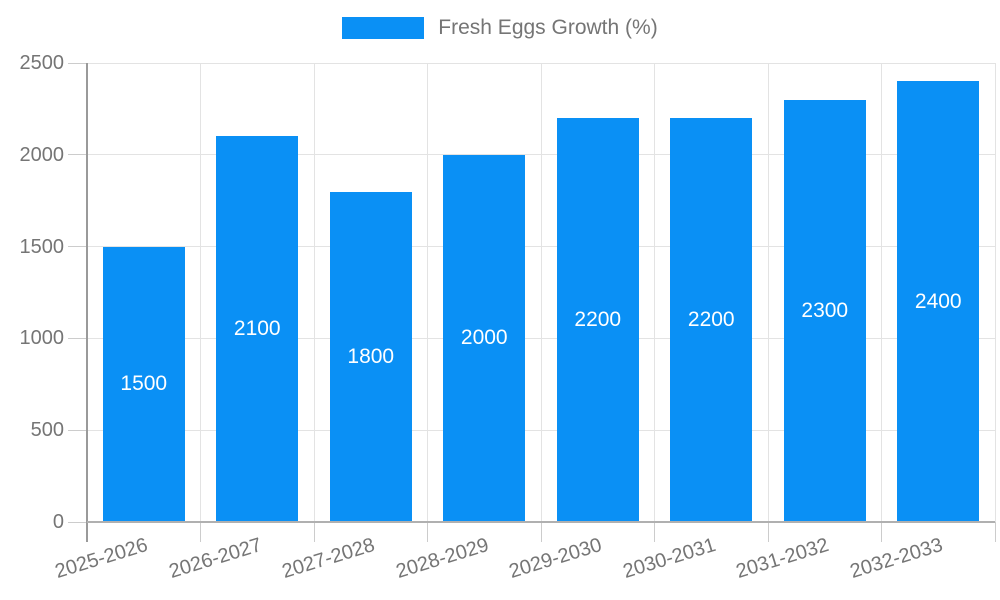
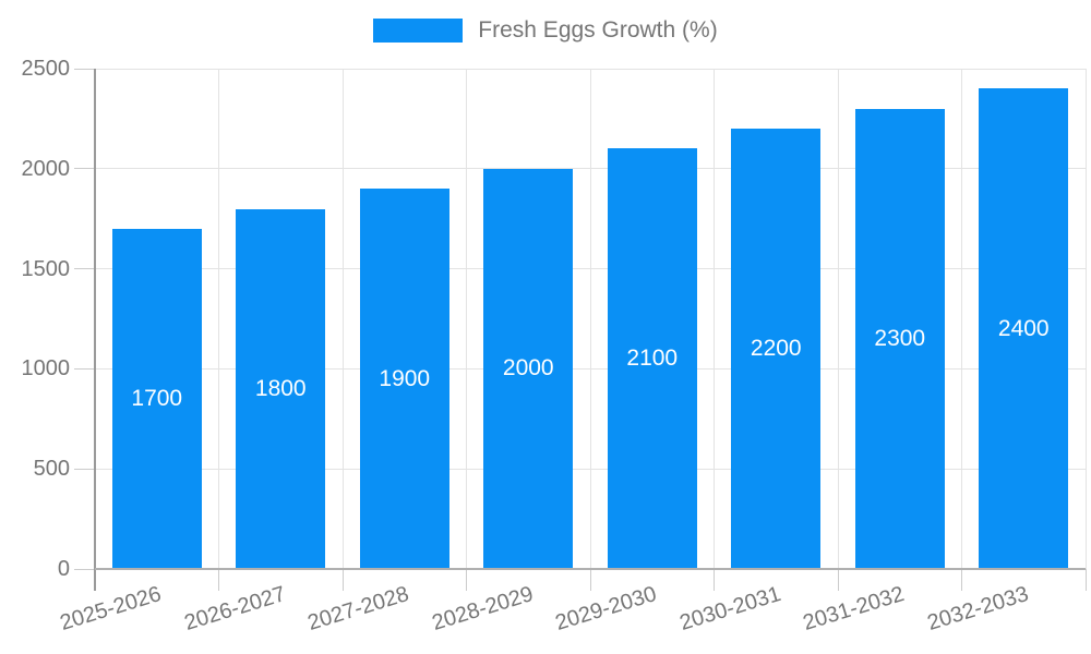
2025-2026: 1500 -> 1700
2026-2027: 2100 -> 1800
2027-2028: 1800 -> 1900
2029-2030: 2200 -> 2100
